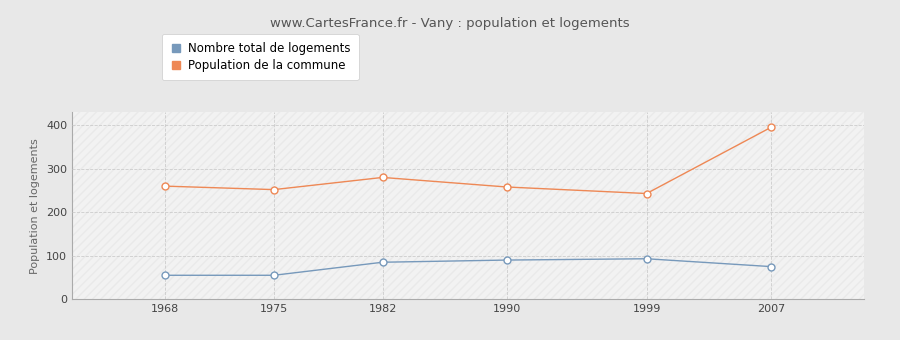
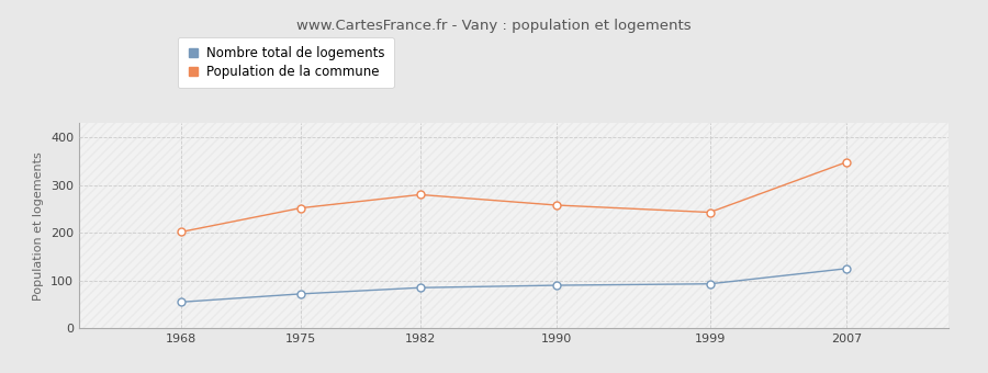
Population de la commune/1968: 260 -> 202
Nombre total de logements/1975: 55 -> 72
Nombre total de logements/2007: 75 -> 125
Population de la commune/2007: 395 -> 348
